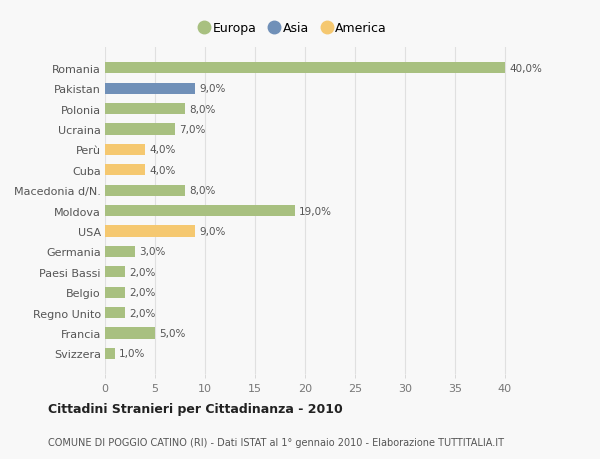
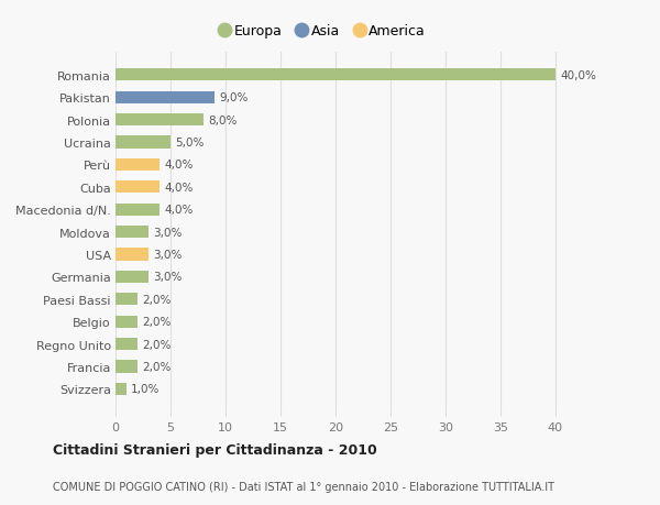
Ucraina: 7,0% -> 5,0%
Macedonia d/N.: 8,0% -> 4,0%
Moldova: 19,0% -> 3,0%
USA: 9,0% -> 3,0%
Francia: 5,0% -> 2,0%
